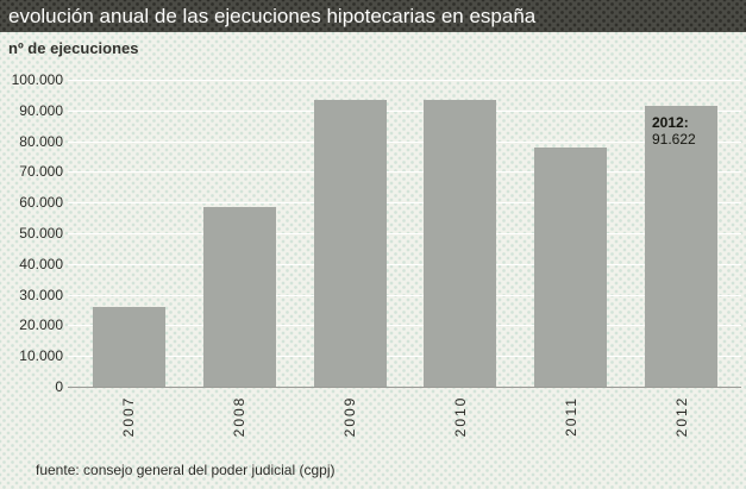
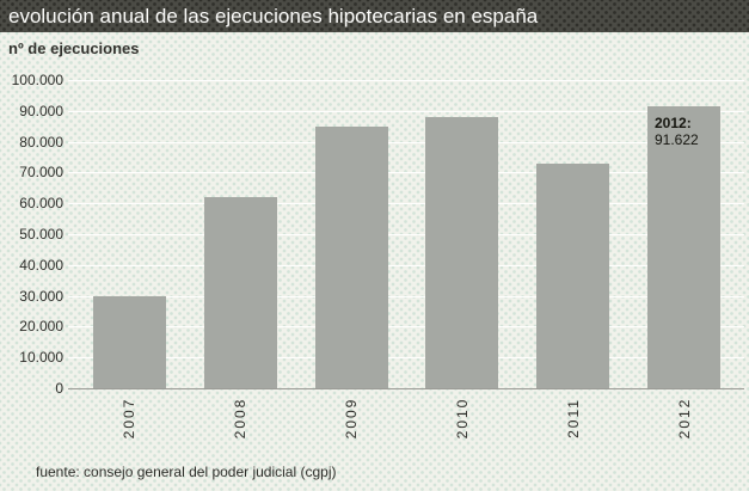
2007: 26000 -> 30000
2008: 59000 -> 62000
2009: 93000 -> 85000
2010: 94000 -> 88000
2011: 78000 -> 73000
